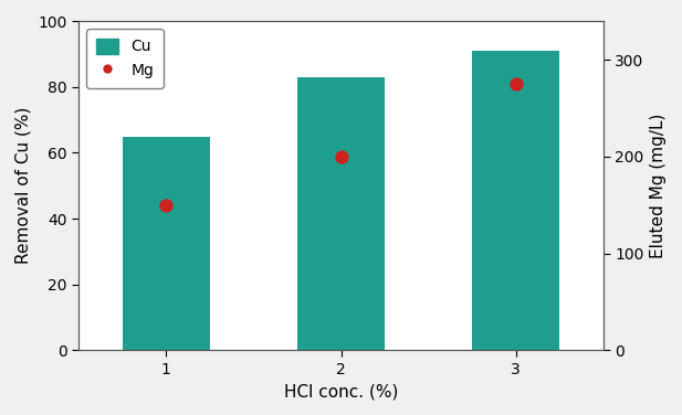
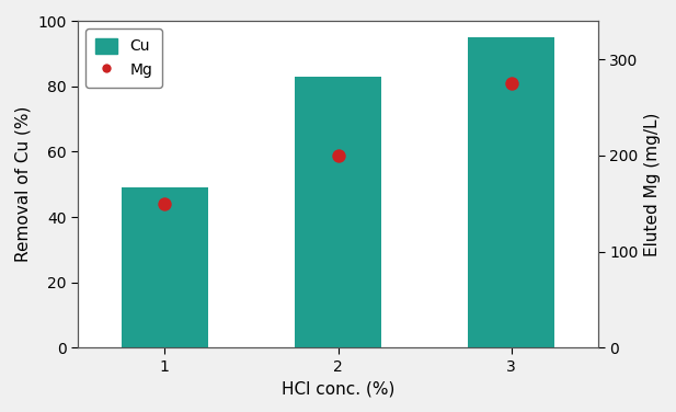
Cu/1: 65 -> 49
Cu/3: 91 -> 95
